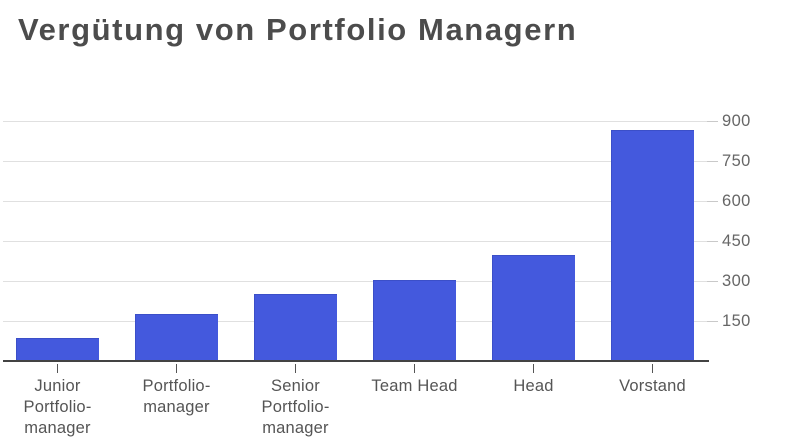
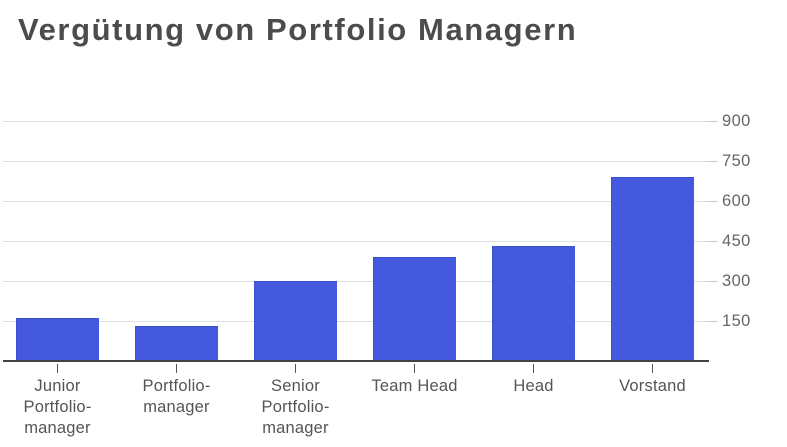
Junior Portfolio-manager: 90 -> 160
Portfolio-manager: 180 -> 130
Senior Portfolio-manager: 250 -> 300
Team Head: 300 -> 390
Head: 400 -> 430
Vorstand: 870 -> 690
